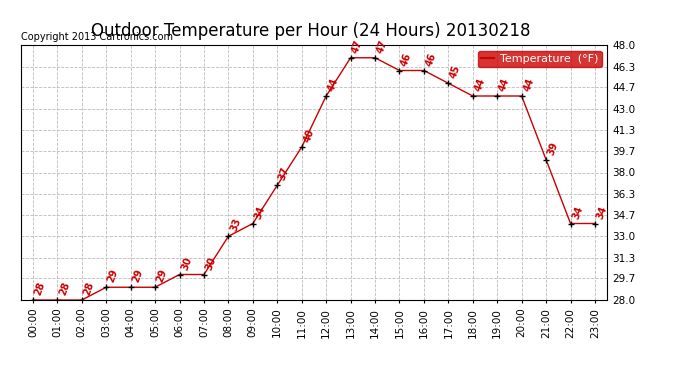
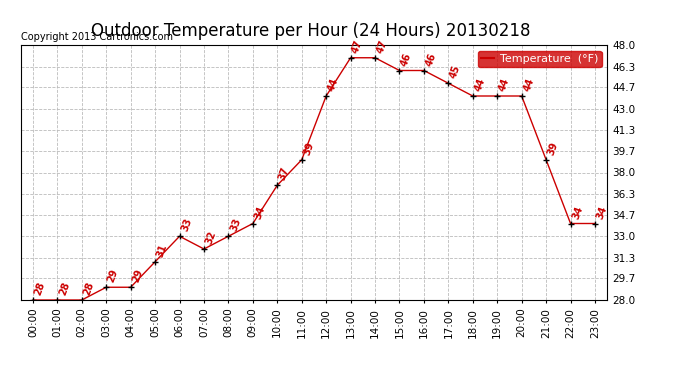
05:00: 29 -> 31
06:00: 30 -> 33
07:00: 30 -> 32
11:00: 40 -> 39
